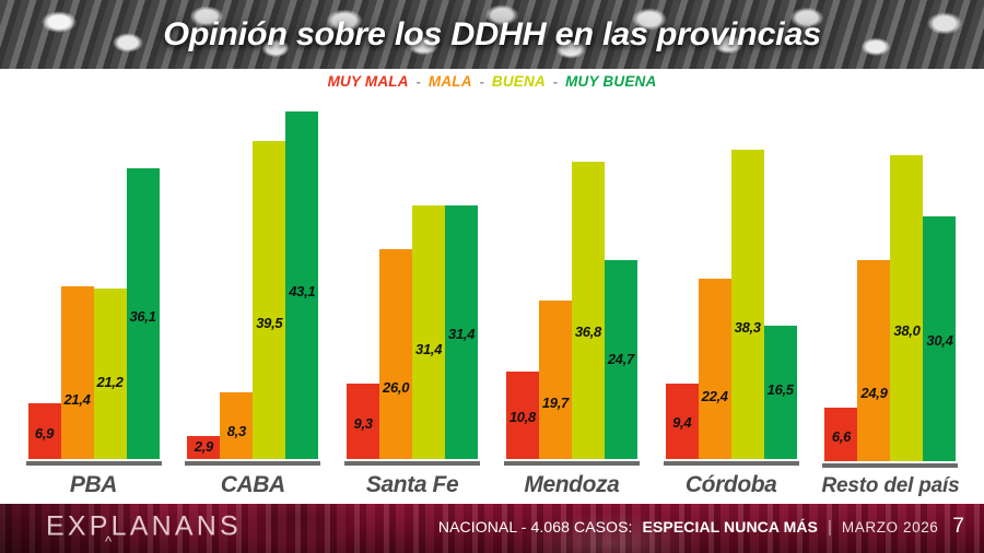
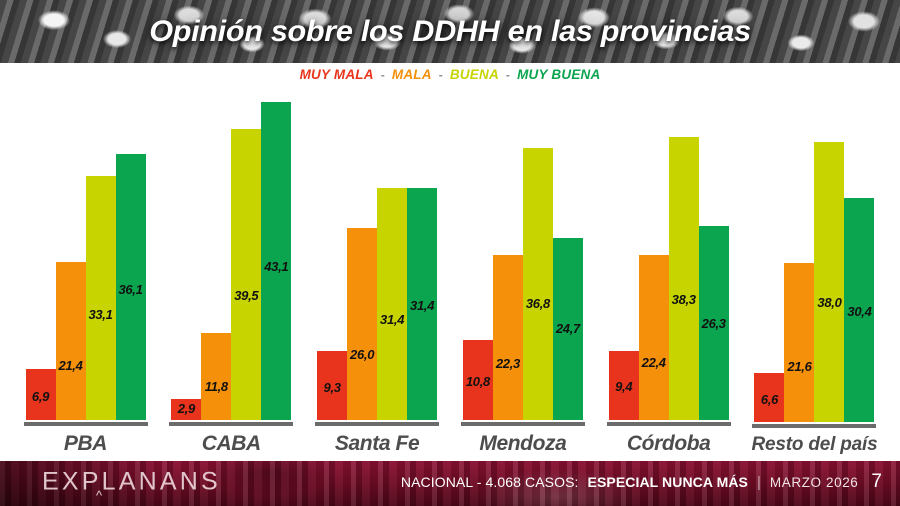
BUENA/PBA: 21,2 -> 33,1
MALA/CABA: 8,3 -> 11,8
MALA/Mendoza: 19,7 -> 22,3
MUY BUENA/Córdoba: 16,5 -> 26,3
MALA/Resto del país: 24,9 -> 21,6
